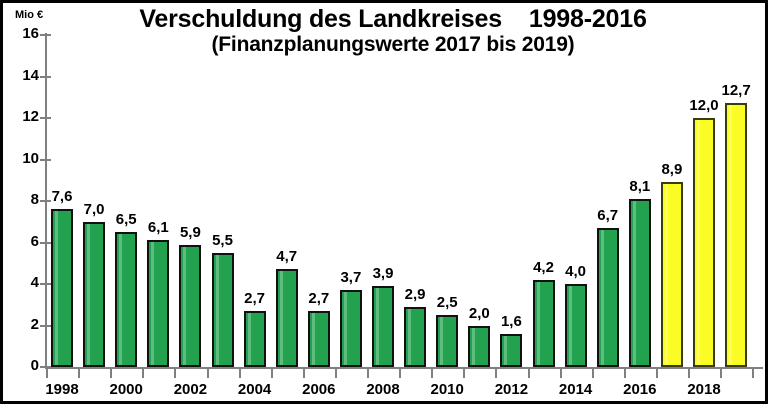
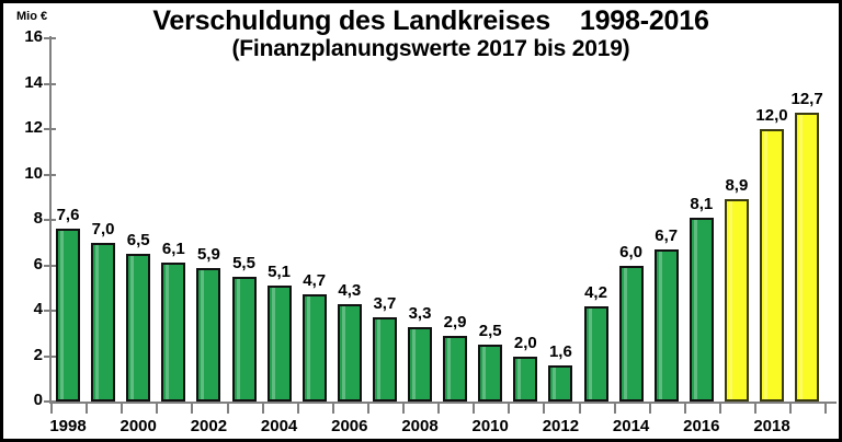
2004: 2,7 -> 5,1
2006: 2,7 -> 4,3
2008: 3,9 -> 3,3
2014: 4,0 -> 6,0
